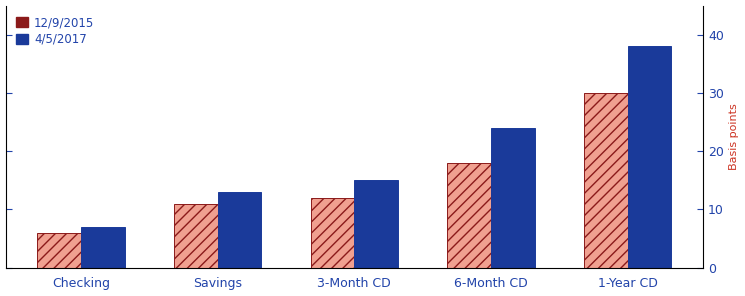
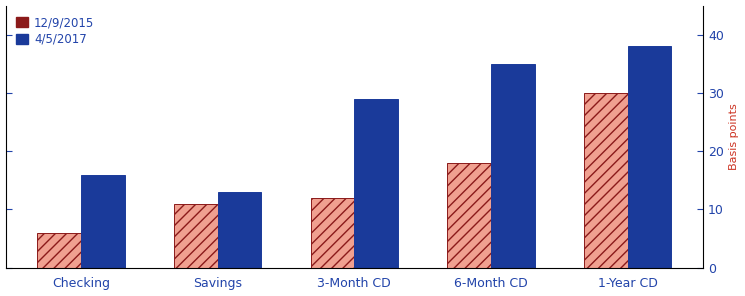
4/5/2017/Checking: 7 -> 16
4/5/2017/3-Month CD: 15 -> 29
4/5/2017/6-Month CD: 24 -> 35
